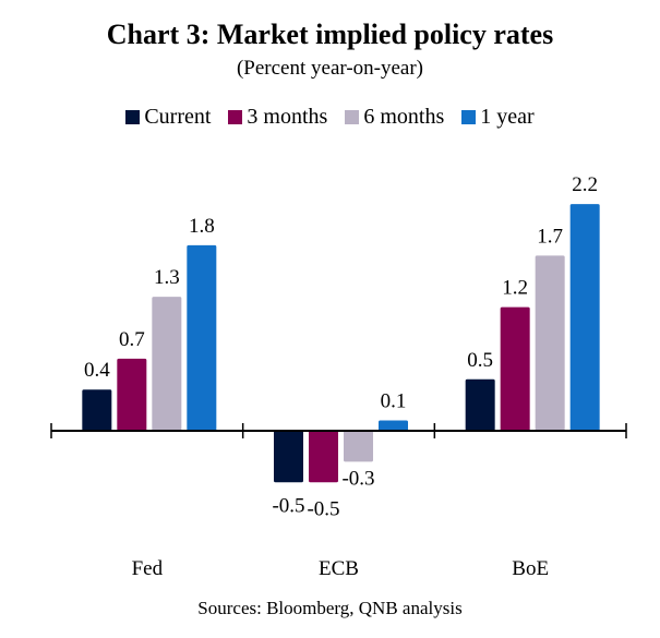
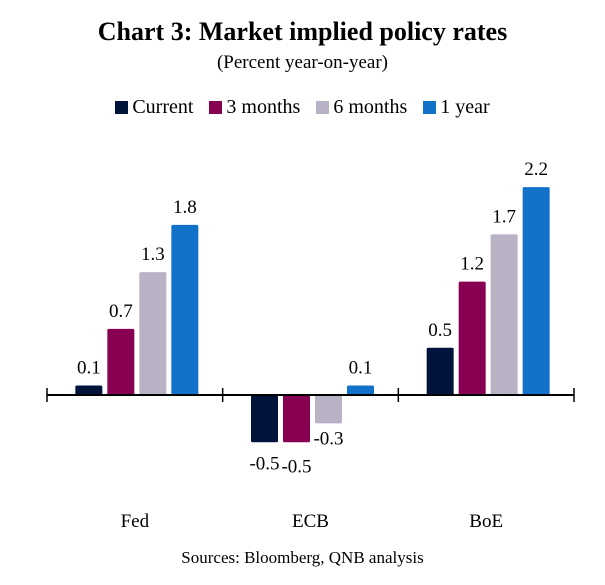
Current/Fed: 0.4 -> 0.1
